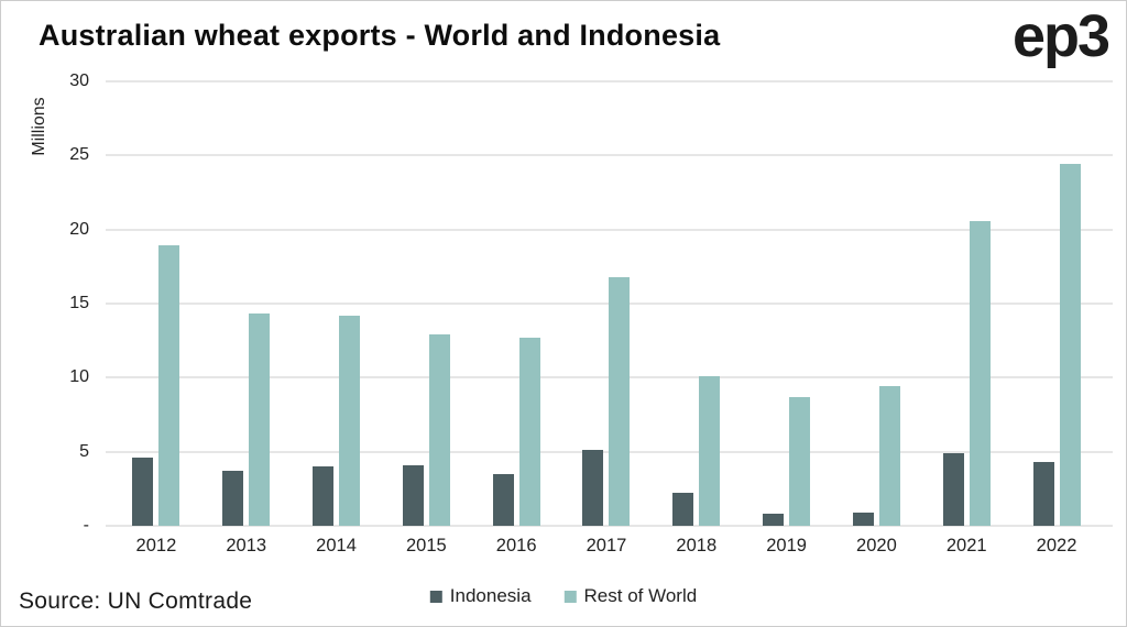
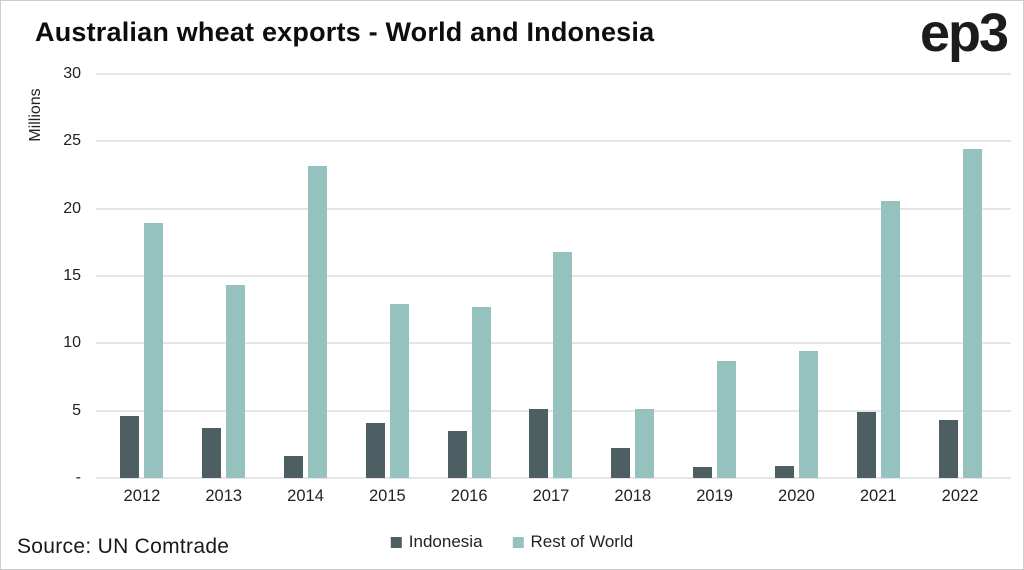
Indonesia/2014: 4.0 -> 1.6
Rest of World/2014: 14.2 -> 23.2
Rest of World/2018: 10.1 -> 5.1
